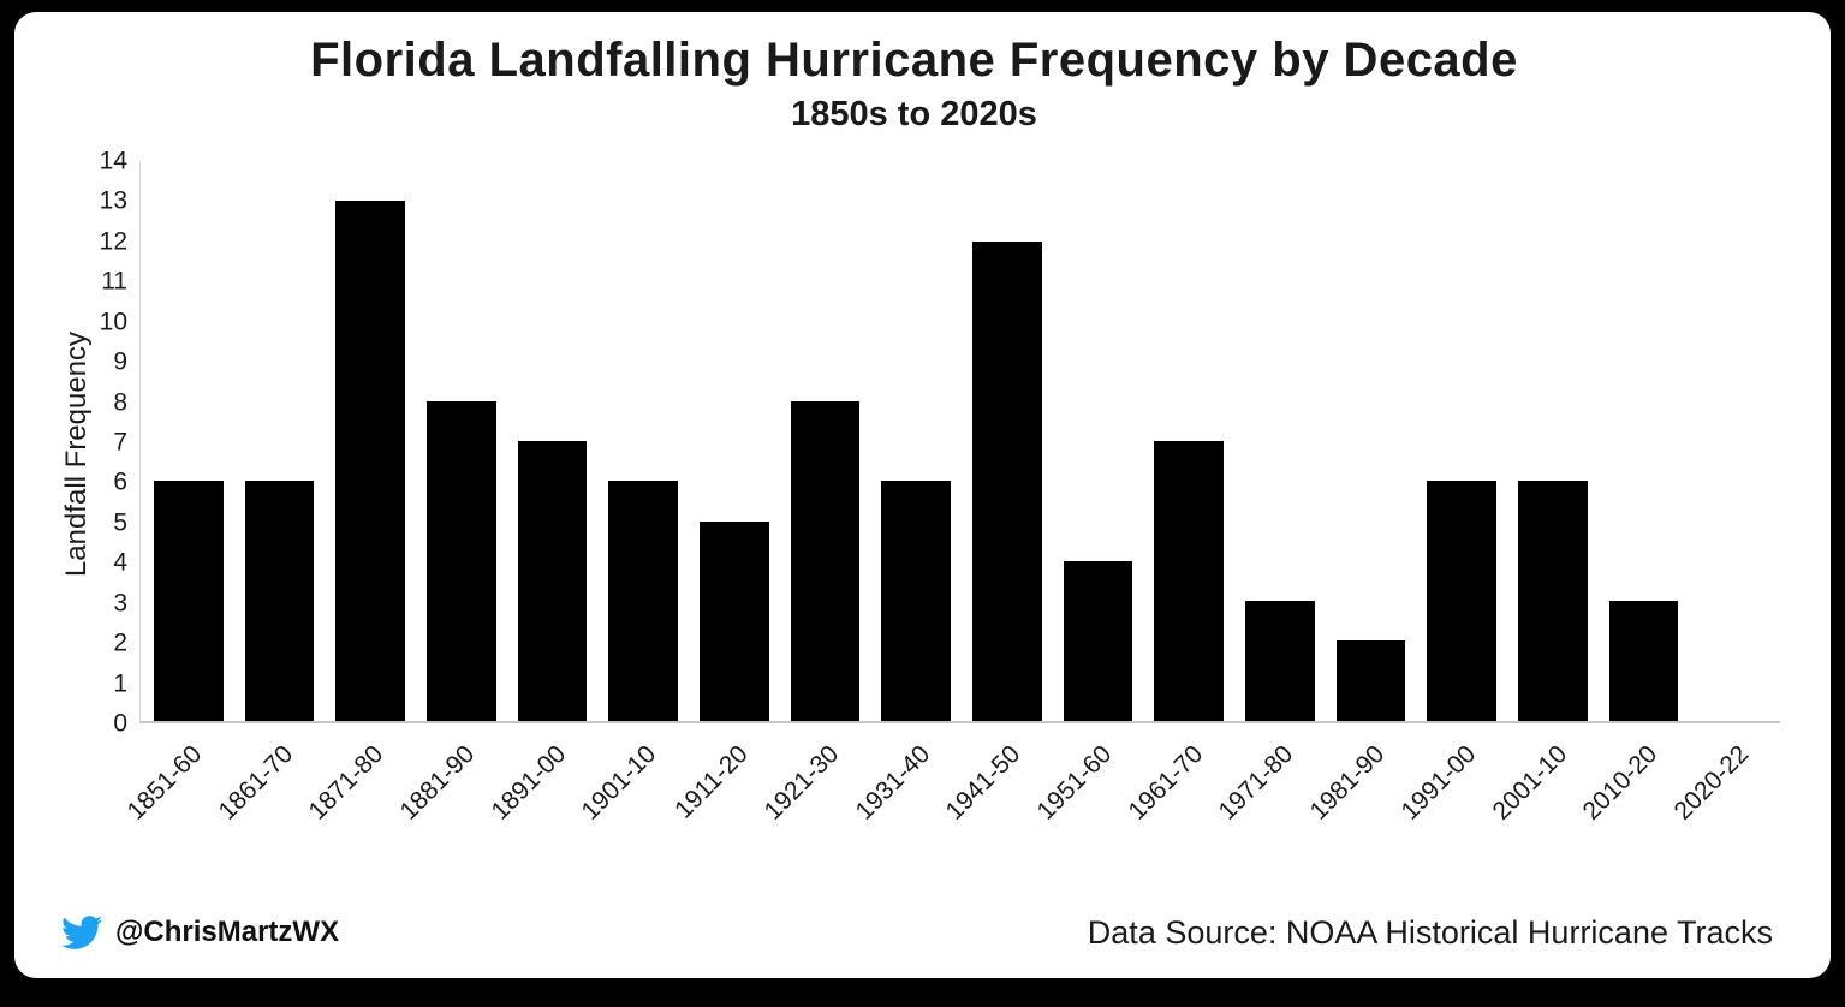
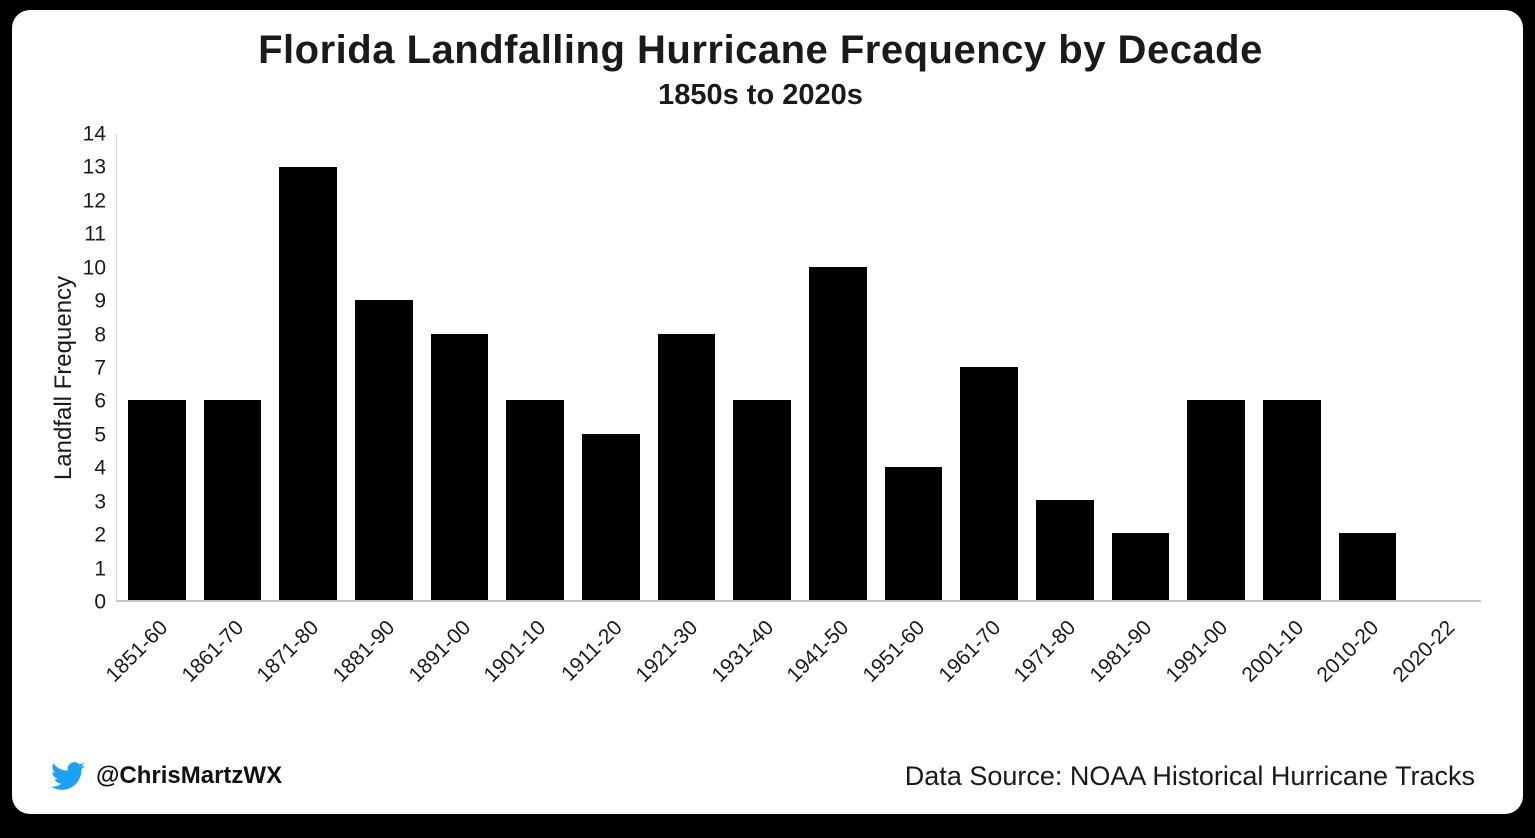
1881-90: 8 -> 9
1891-00: 7 -> 8
1941-50: 12 -> 10
2010-20: 3 -> 2
